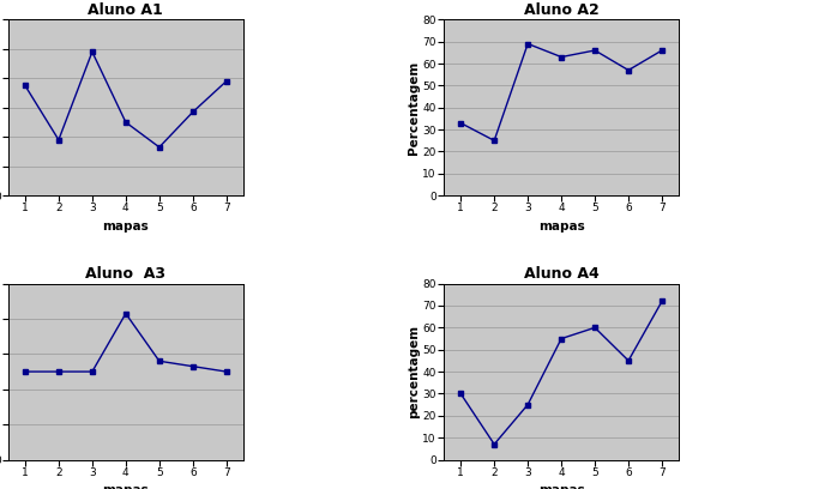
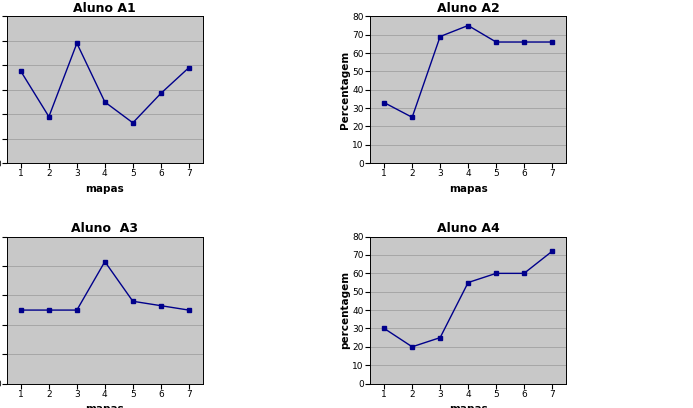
Aluno A2/4: 63 -> 75
Aluno A2/6: 57 -> 66
Aluno A4/2: 7 -> 20
Aluno A4/6: 45 -> 60
